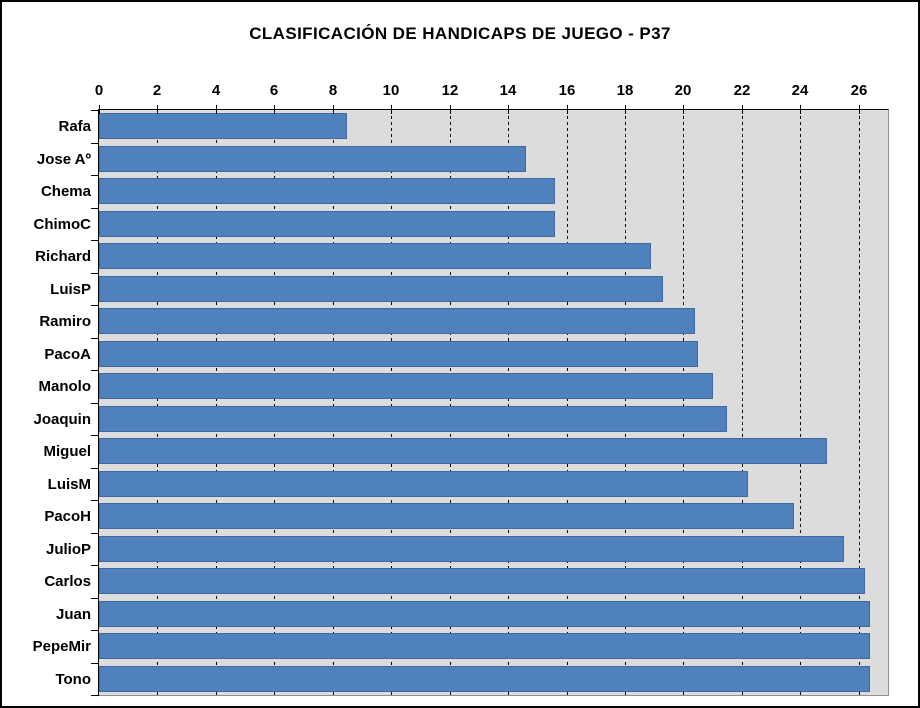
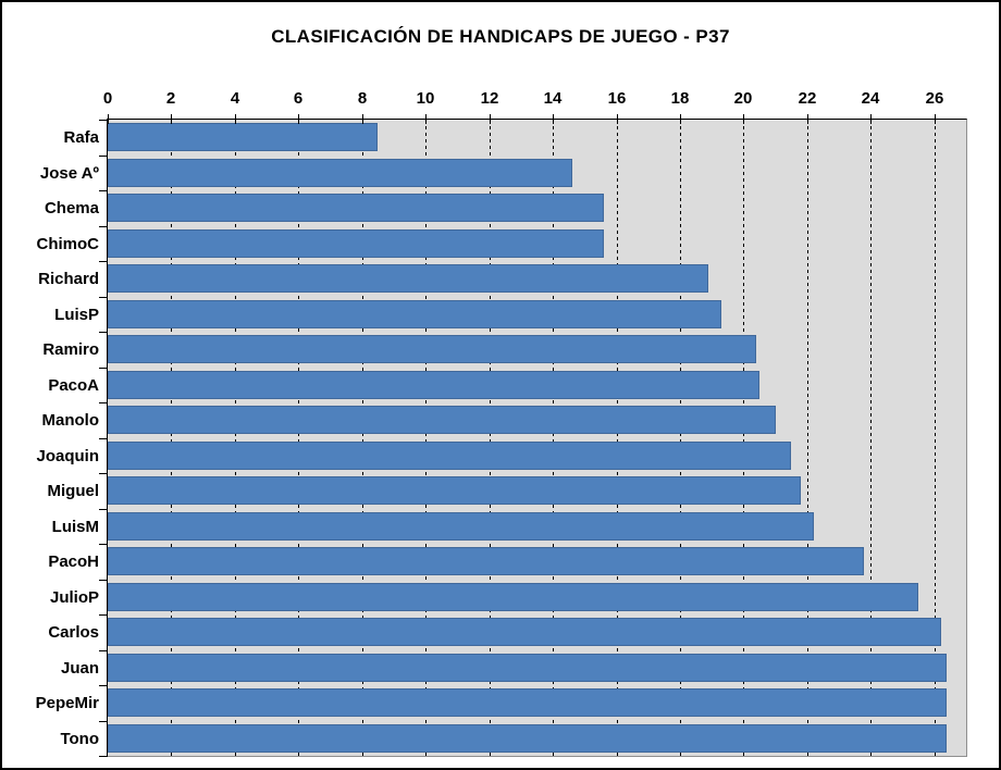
Miguel: 24.9 -> 21.8
